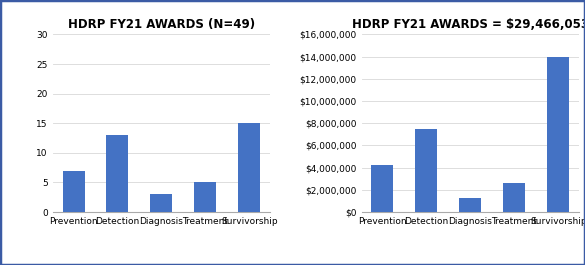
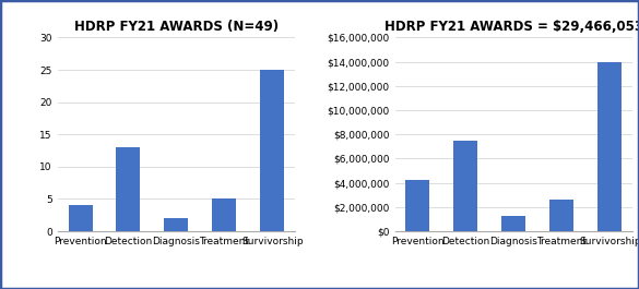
HDRP FY21 AWARDS (N=49)/Prevention: 7 -> 4
HDRP FY21 AWARDS (N=49)/Diagnosis: 3 -> 2
HDRP FY21 AWARDS (N=49)/Survivorship: 15 -> 25
